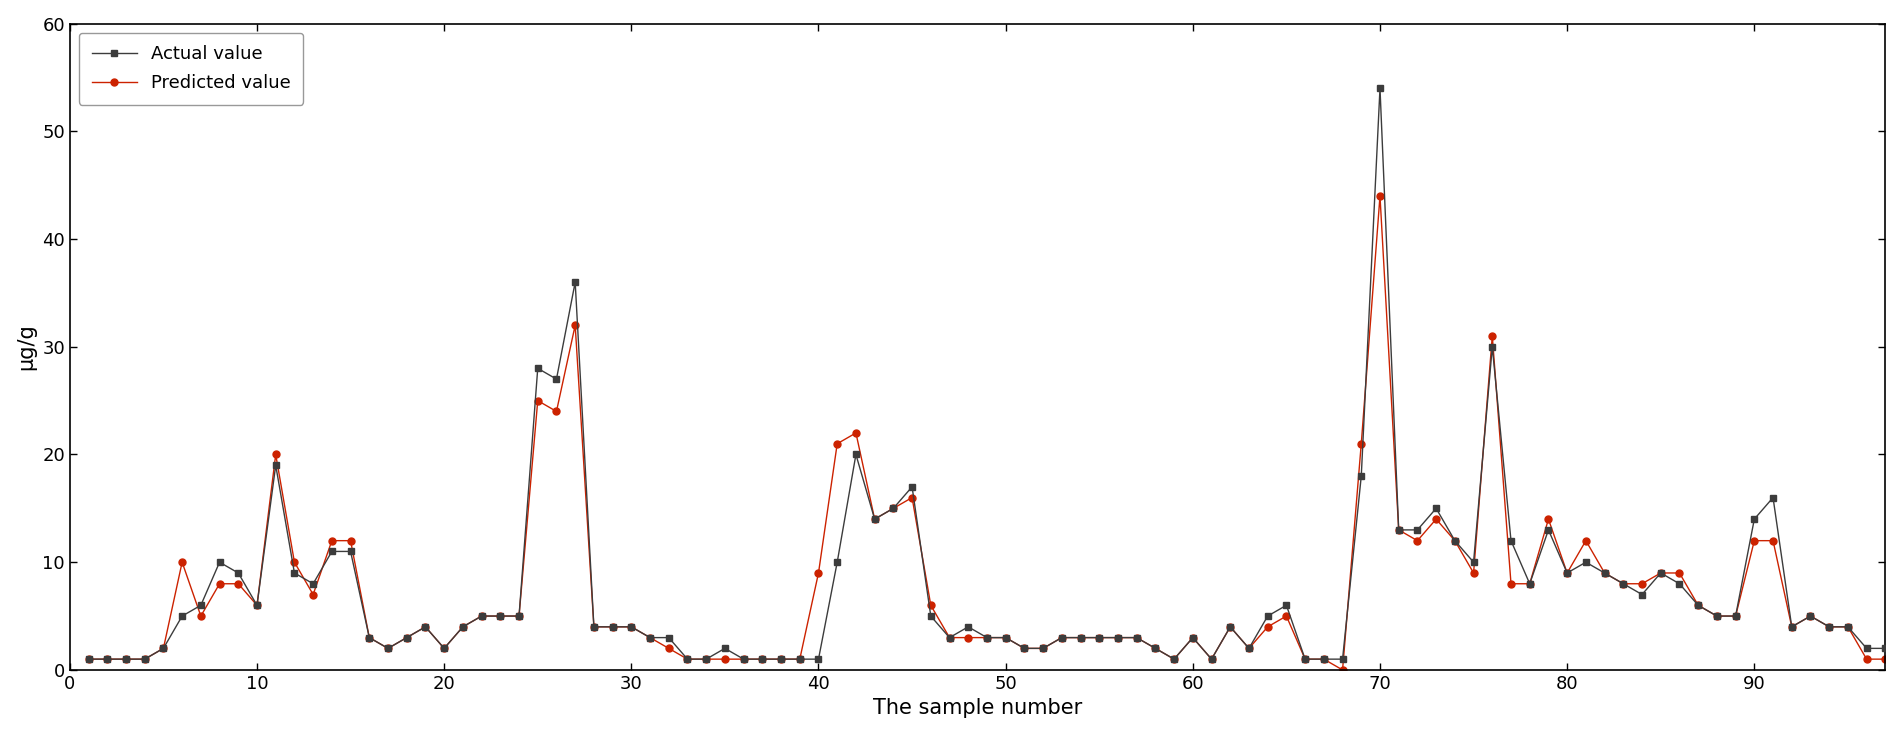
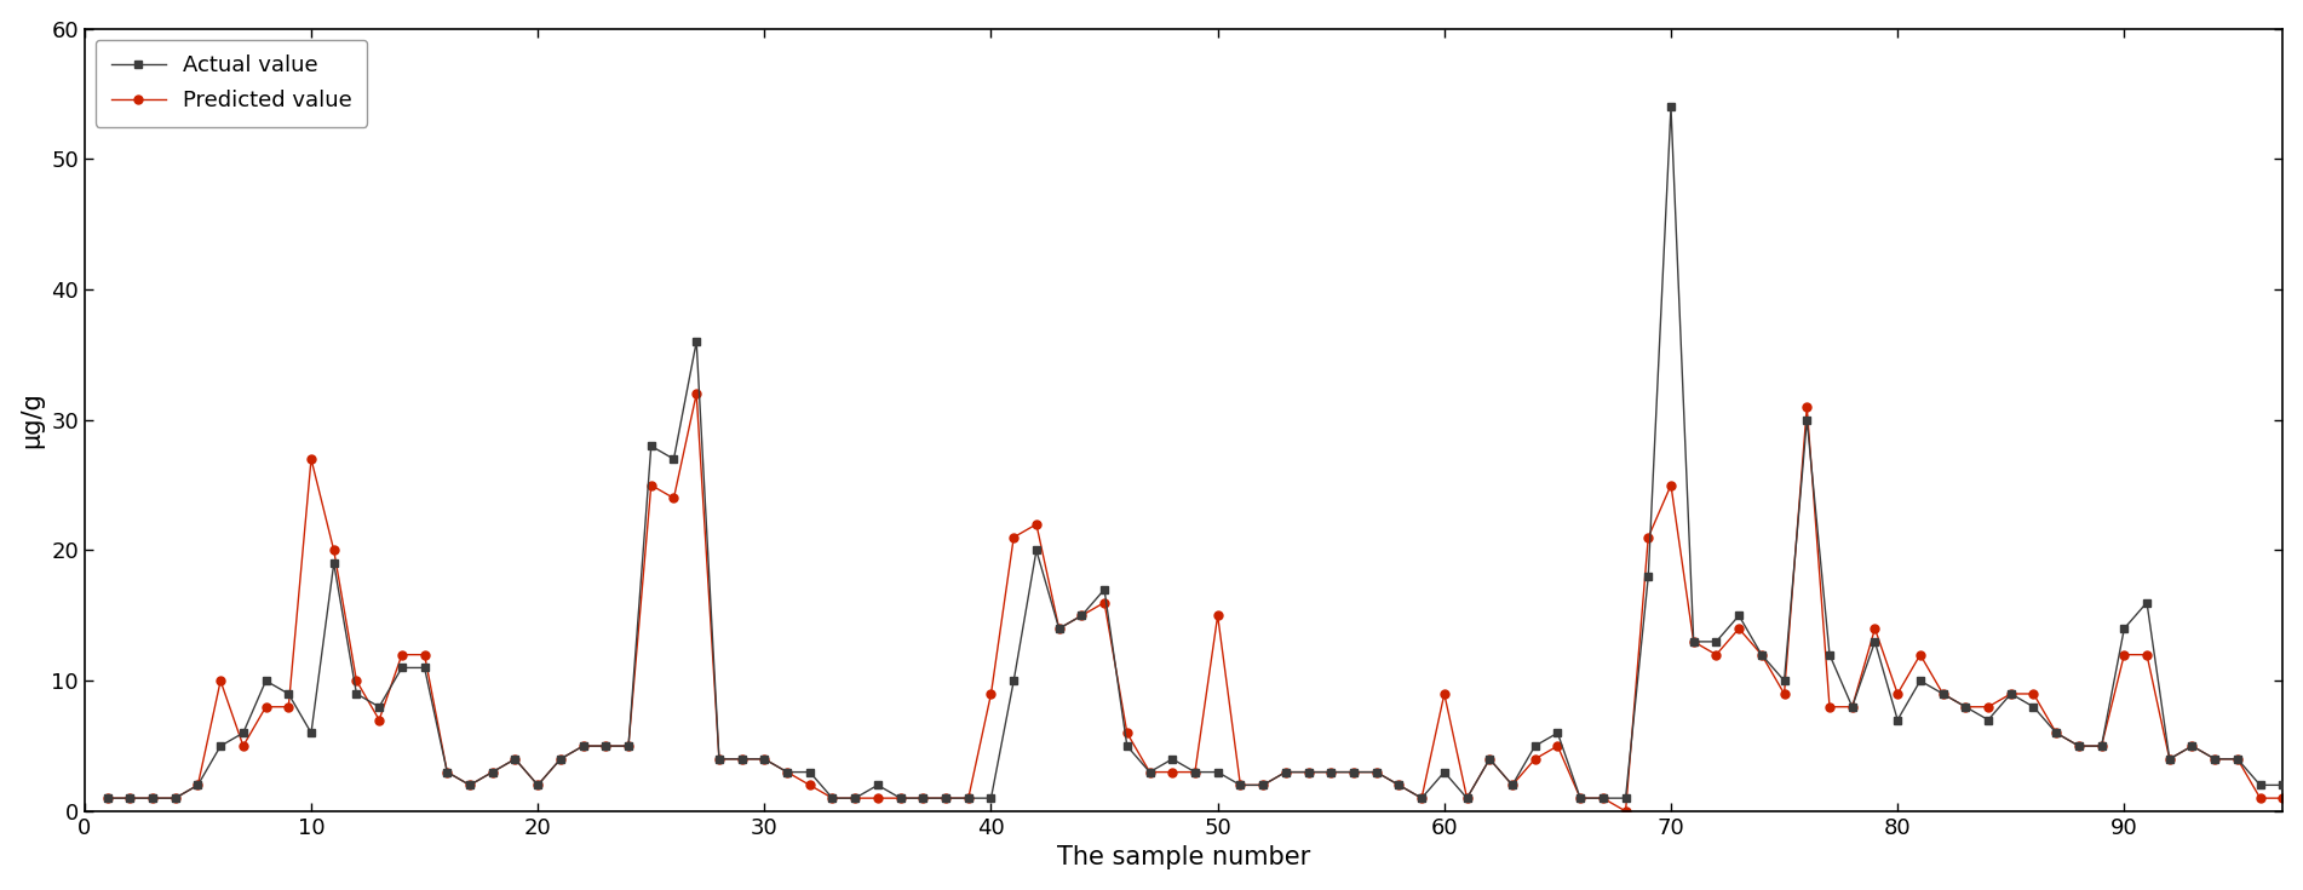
Predicted value/10: 6 -> 27
Predicted value/50: 3 -> 15
Predicted value/60: 3 -> 9
Predicted value/70: 44 -> 25
Actual value/80: 9 -> 7
